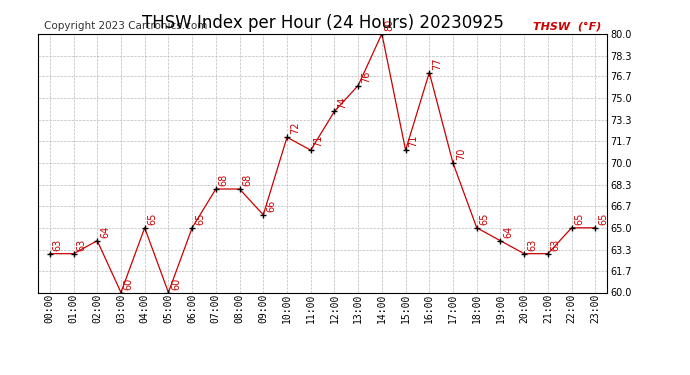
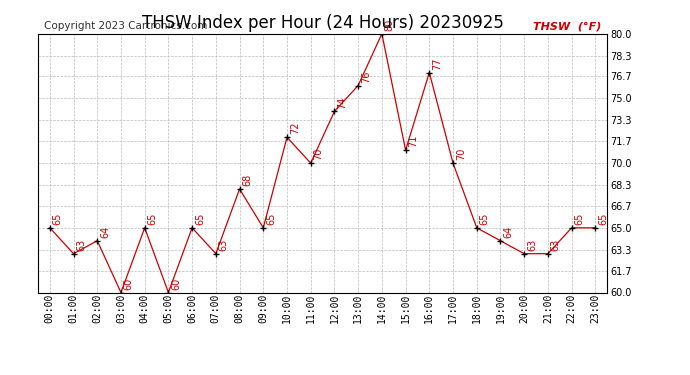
00:00: 63 -> 65
07:00: 68 -> 63
09:00: 66 -> 65
11:00: 71 -> 70
